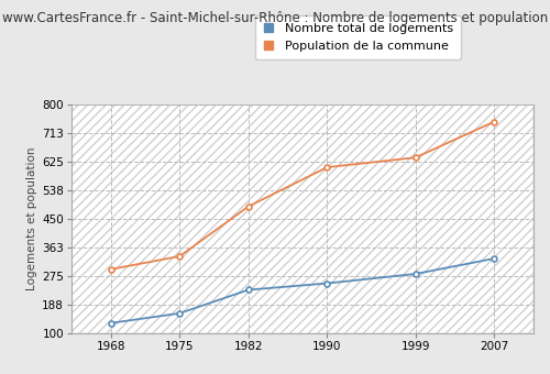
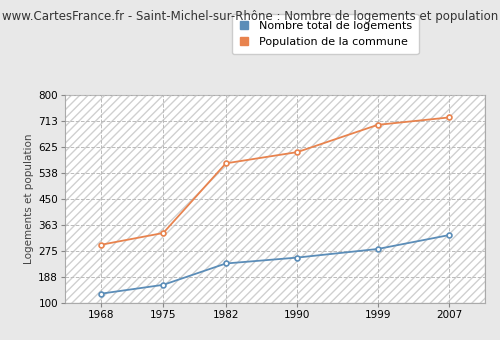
Population de la commune/1982: 488 -> 570
Population de la commune/1999: 638 -> 700
Population de la commune/2007: 748 -> 725
